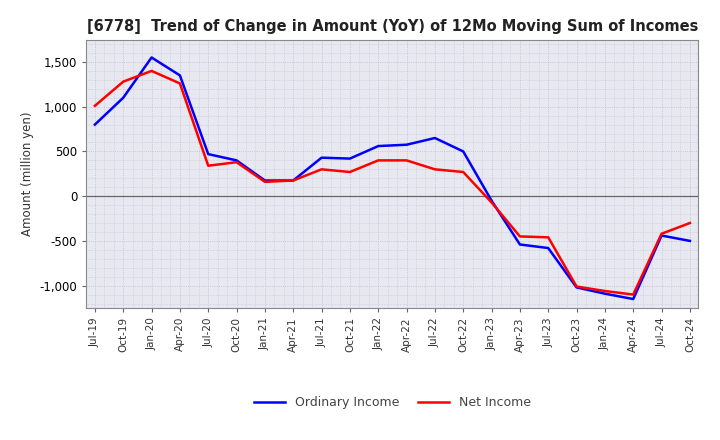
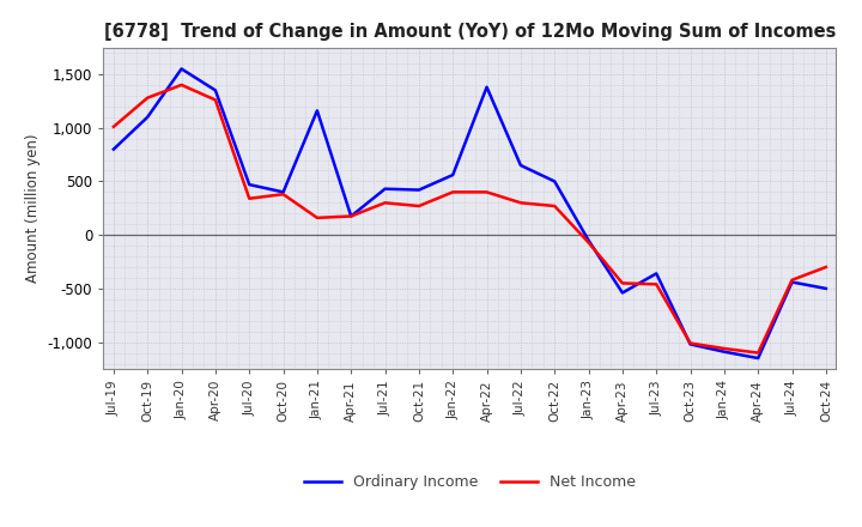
Ordinary Income/Jan-21: 180 -> 1,160
Ordinary Income/Apr-22: 580 -> 1,380
Ordinary Income/Jul-23: -580 -> -360
